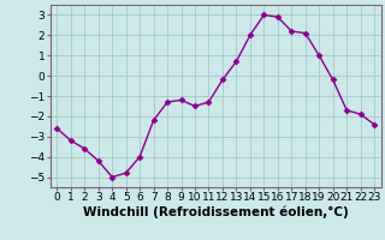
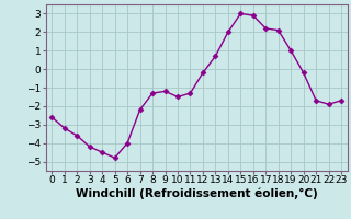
4: -5.0 -> -4.5
23: -2.4 -> -1.7
